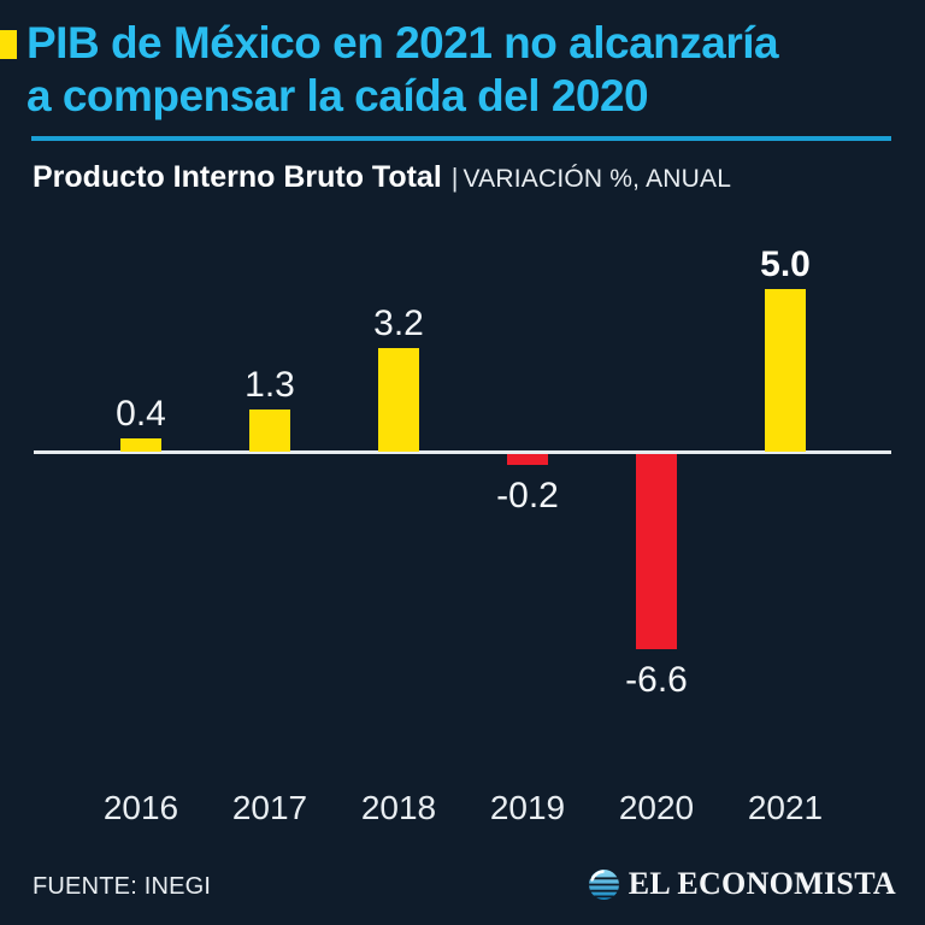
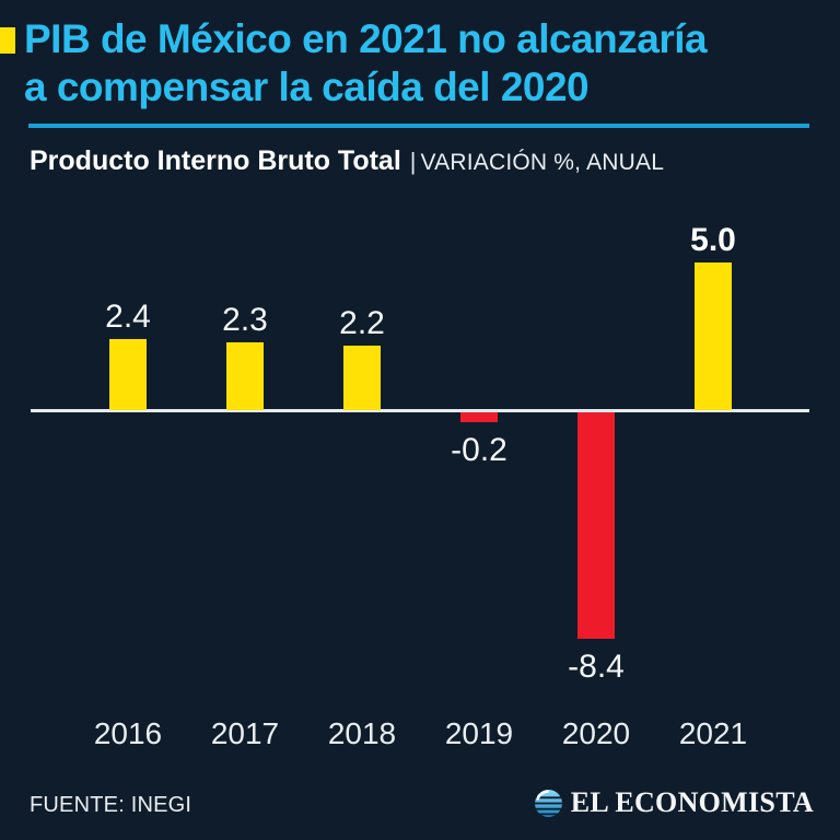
2016: 0.4 -> 2.4
2017: 1.3 -> 2.3
2018: 3.2 -> 2.2
2020: -6.6 -> -8.4
